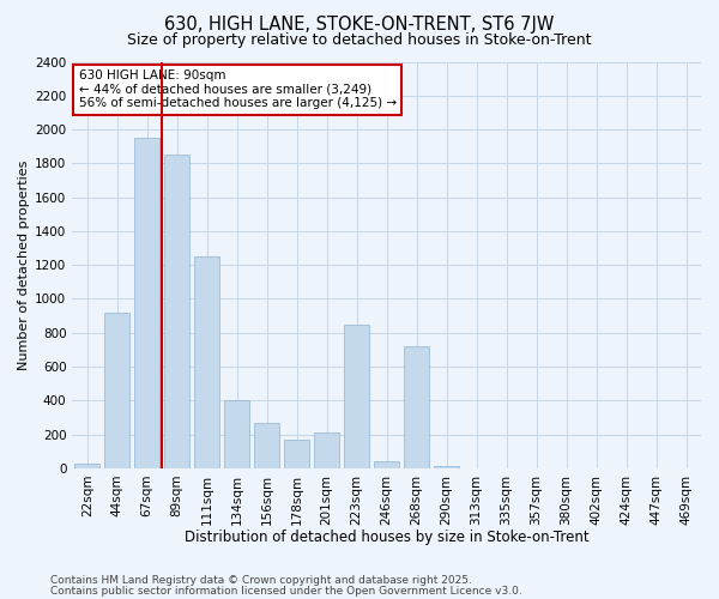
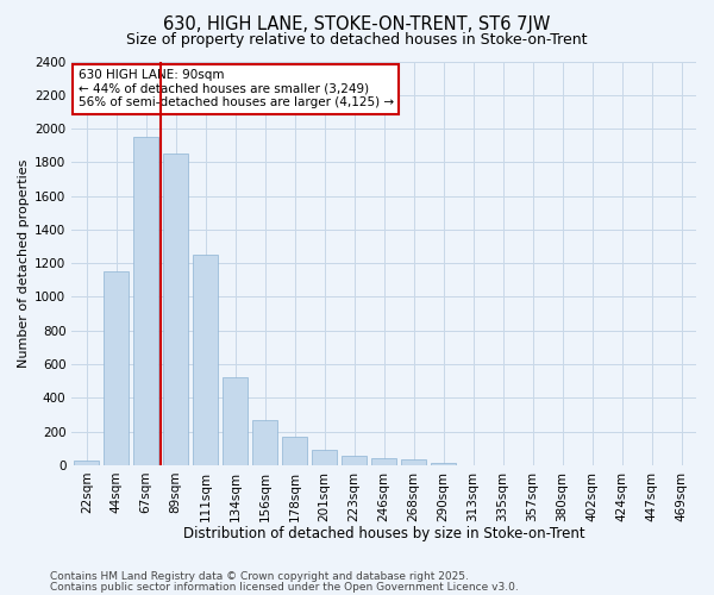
44sqm: 920 -> 1150
134sqm: 400 -> 520
201sqm: 210 -> 90
223sqm: 850 -> 60
268sqm: 720 -> 40
